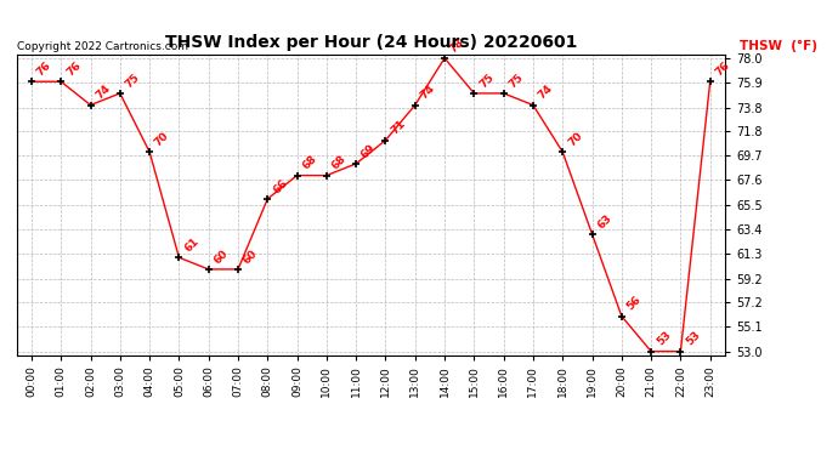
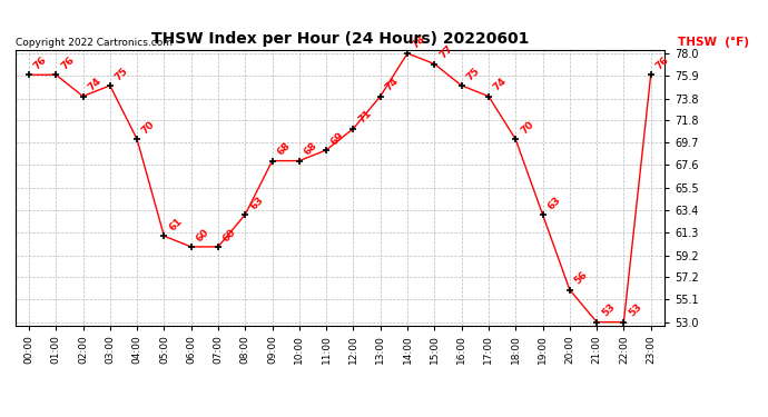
08:00: 66 -> 63
15:00: 75 -> 77
